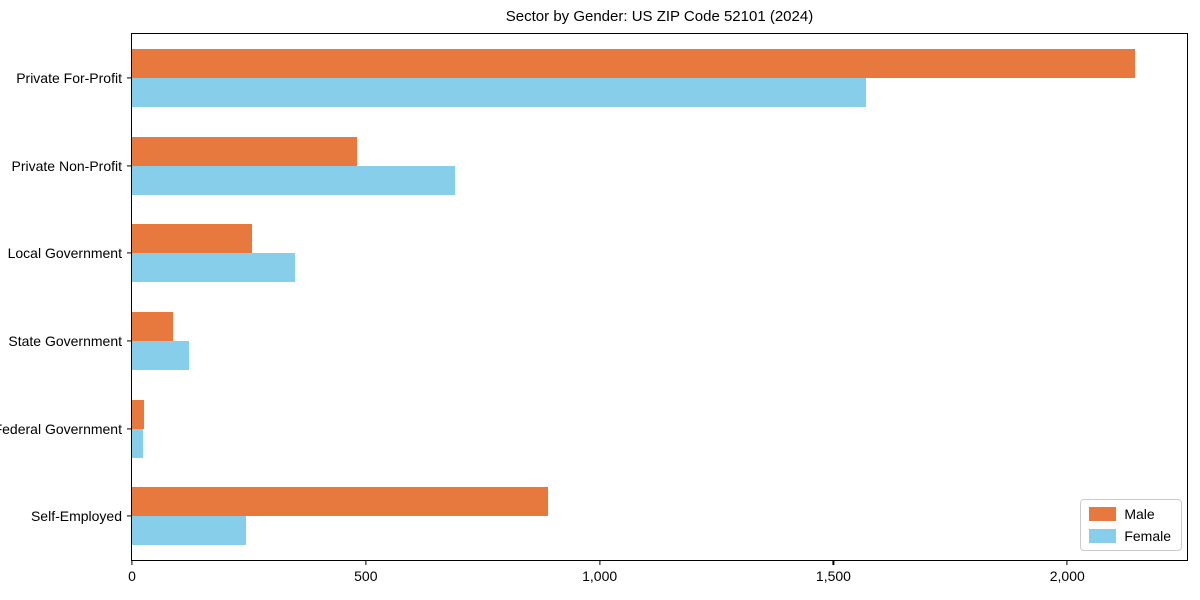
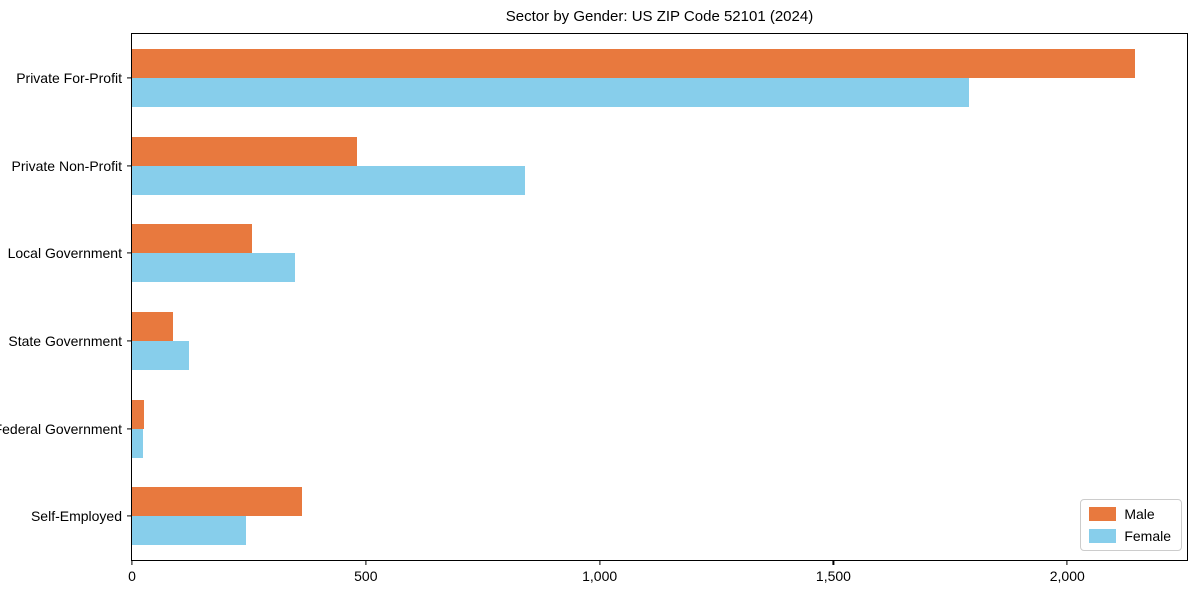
Female/Private For-Profit: 1570 -> 1790
Female/Private Non-Profit: 690 -> 840
Male/Self-Employed: 890 -> 360
